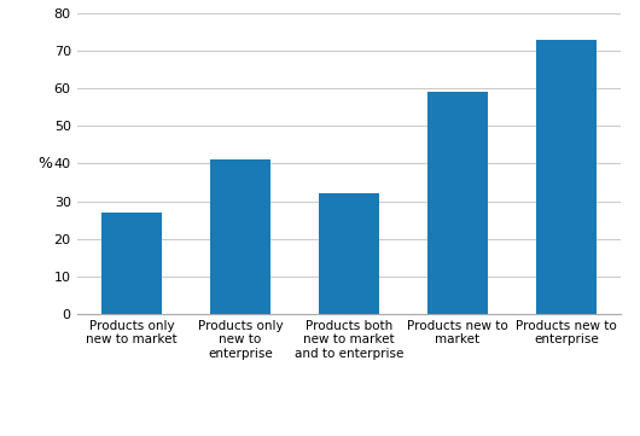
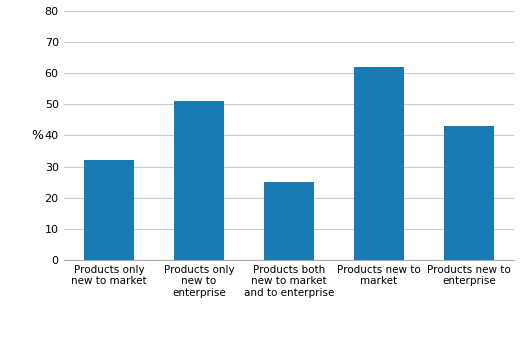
Products only new to market: 27 -> 32
Products only new to enterprise: 41 -> 51
Products both new to market and to enterprise: 32 -> 25
Products new to market: 59 -> 62
Products new to enterprise: 73 -> 43
